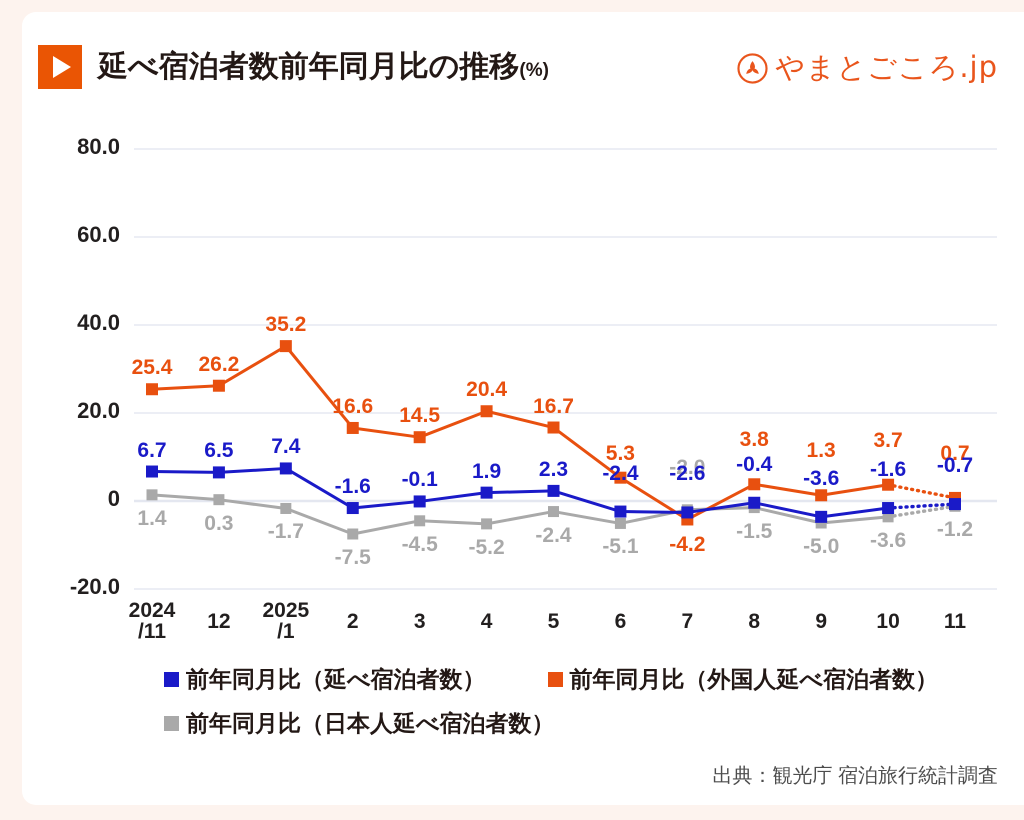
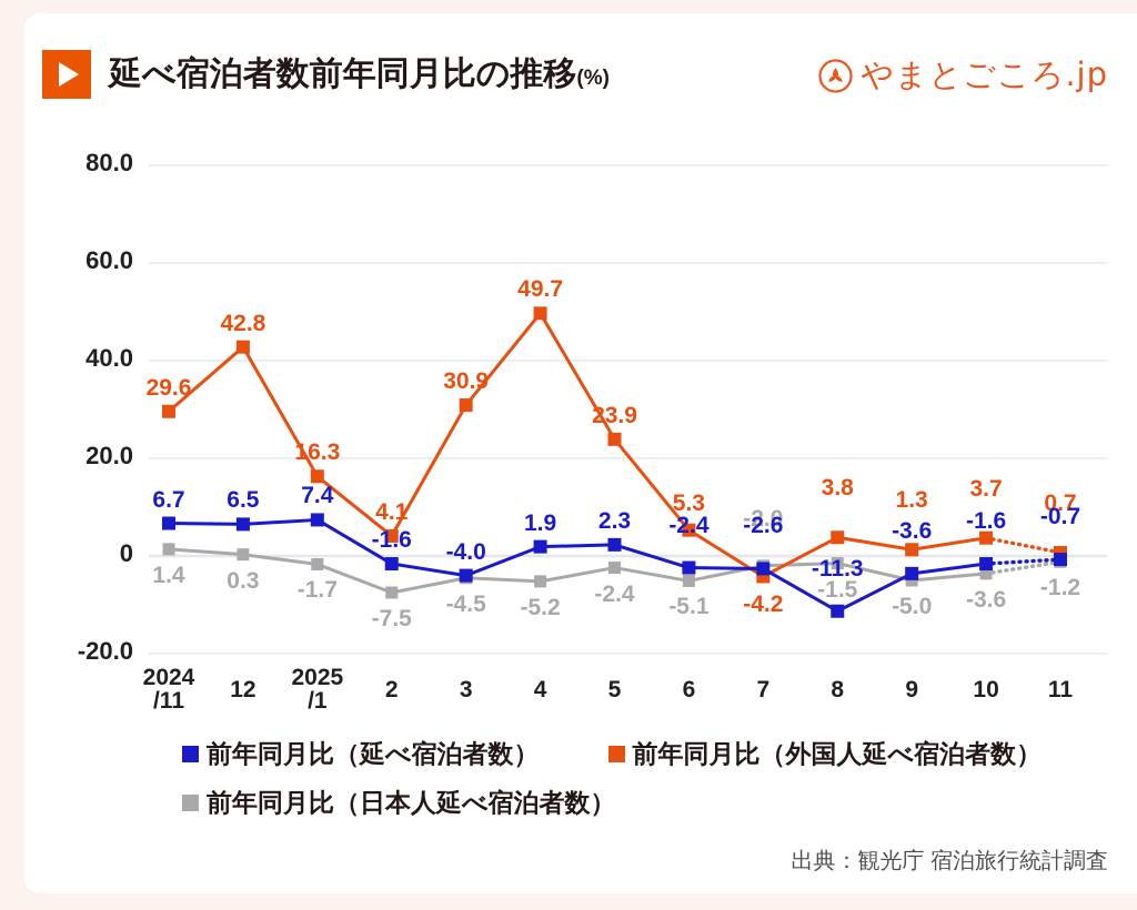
前年同月比（外国人延べ宿泊者数）/2024/11: 25.4 -> 29.6
前年同月比（外国人延べ宿泊者数）/12: 26.2 -> 42.8
前年同月比（外国人延べ宿泊者数）/2025/1: 35.2 -> 16.3
前年同月比（外国人延べ宿泊者数）/2: 16.6 -> 4.1
前年同月比（延べ宿泊者数）/3: -0.1 -> -4.0
前年同月比（外国人延べ宿泊者数）/3: 14.5 -> 30.9
前年同月比（外国人延べ宿泊者数）/4: 20.4 -> 49.7
前年同月比（外国人延べ宿泊者数）/5: 16.7 -> 23.9
前年同月比（延べ宿泊者数）/8: -0.4 -> -11.3
